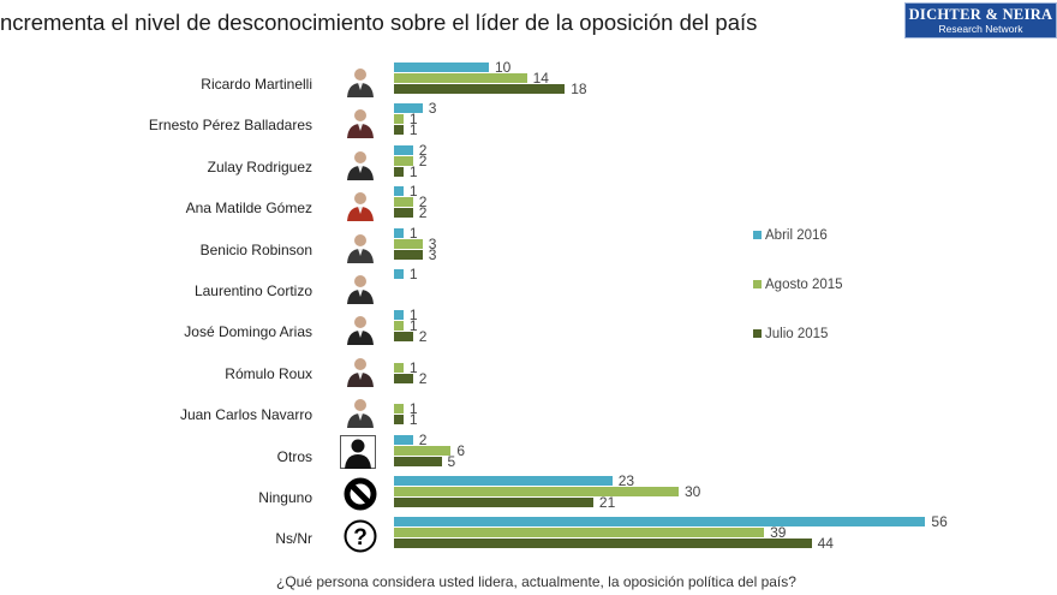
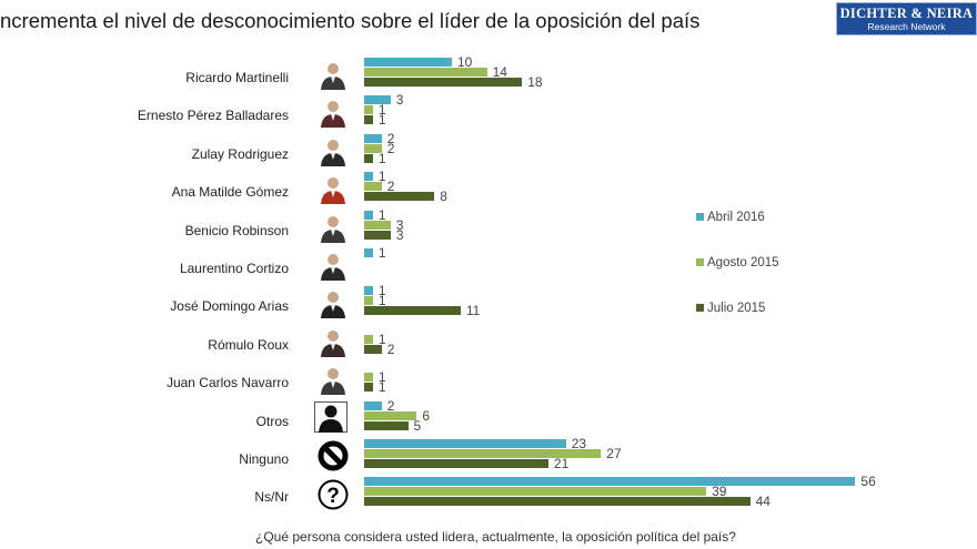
Julio 2015/Ana Matilde Gómez: 2 -> 8
Julio 2015/José Domingo Arias: 2 -> 11
Agosto 2015/Ninguno: 30 -> 27
